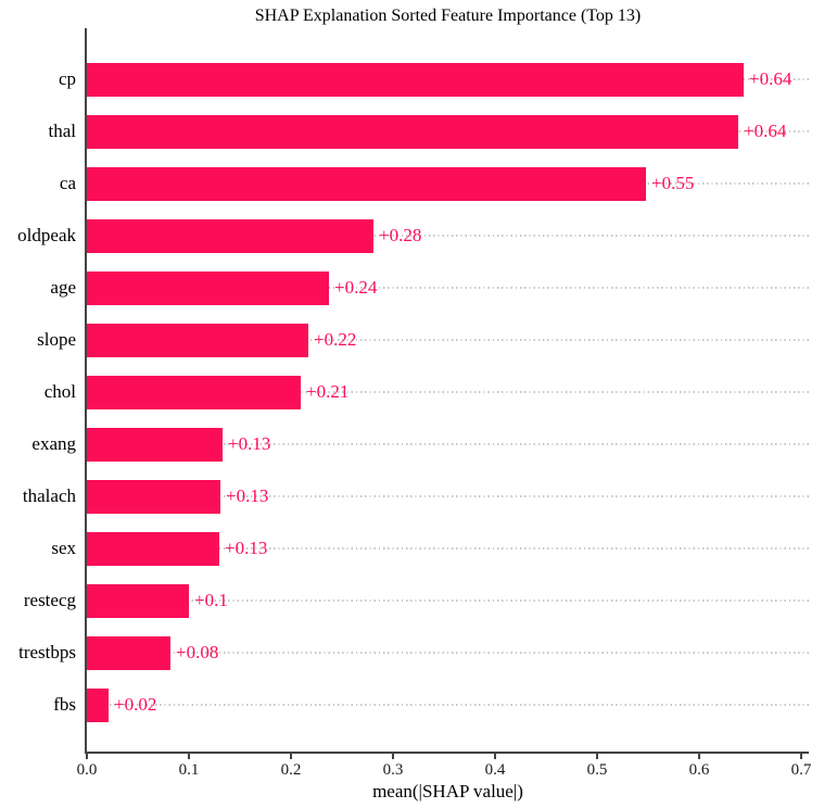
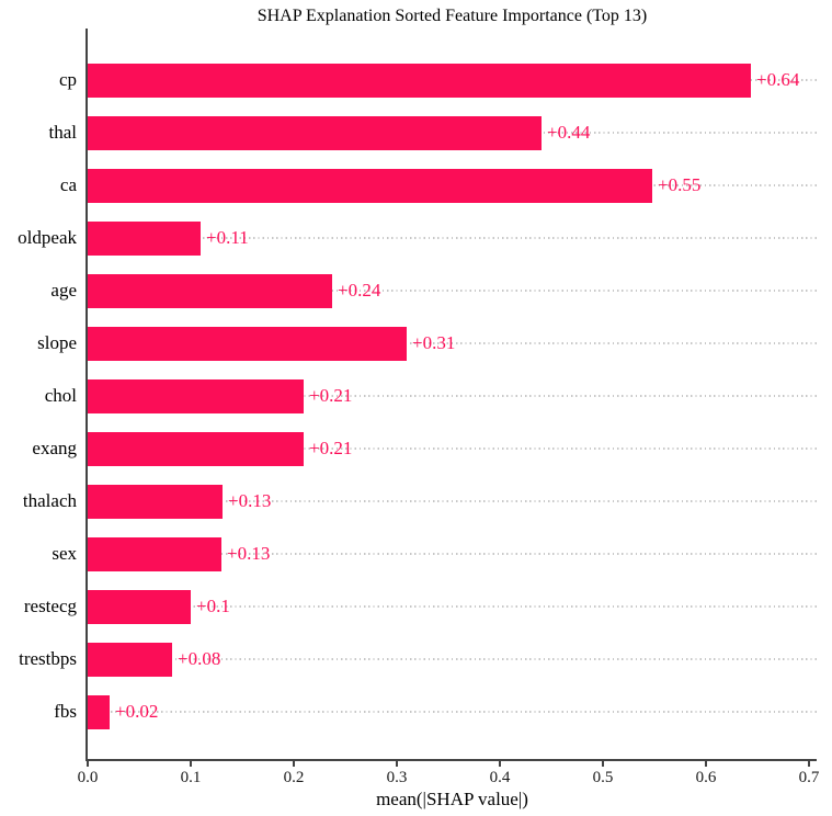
thal: +0.64 -> +0.44
oldpeak: +0.28 -> +0.11
slope: +0.22 -> +0.31
exang: +0.13 -> +0.21
